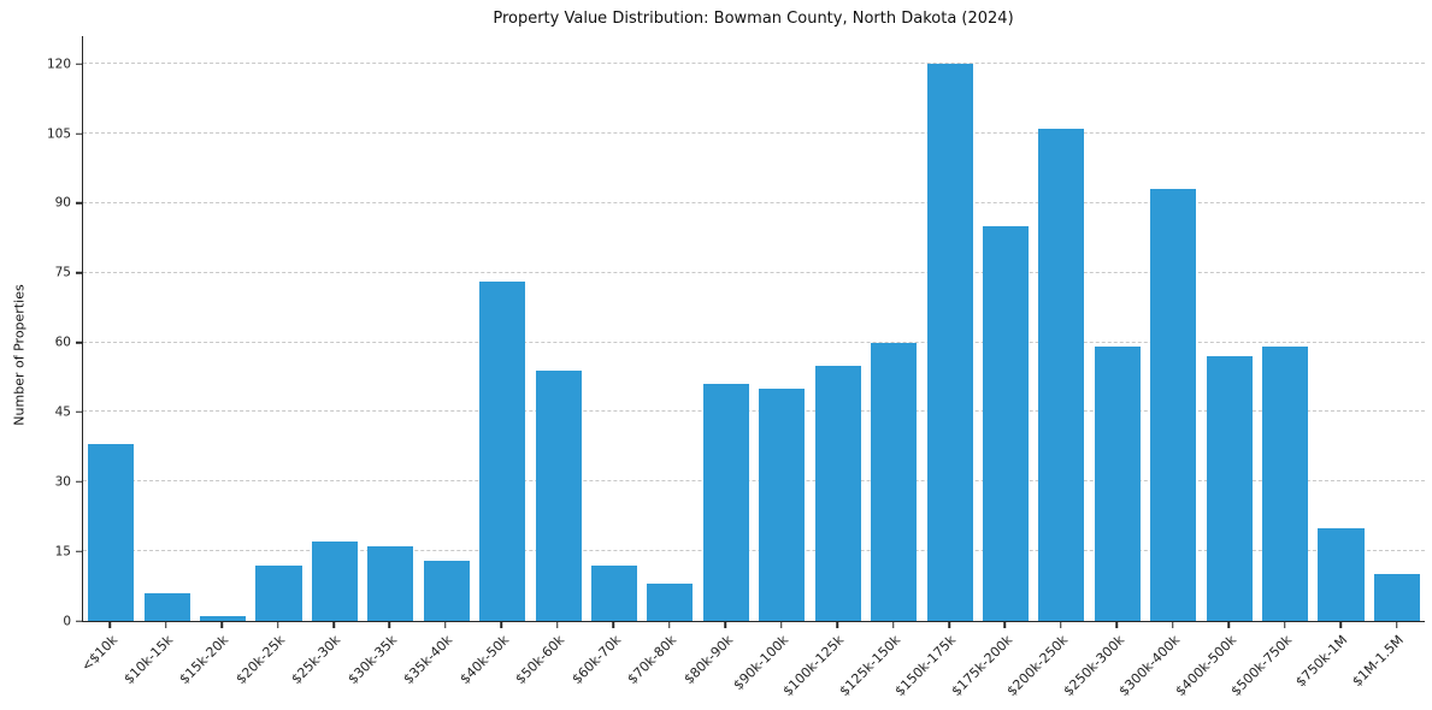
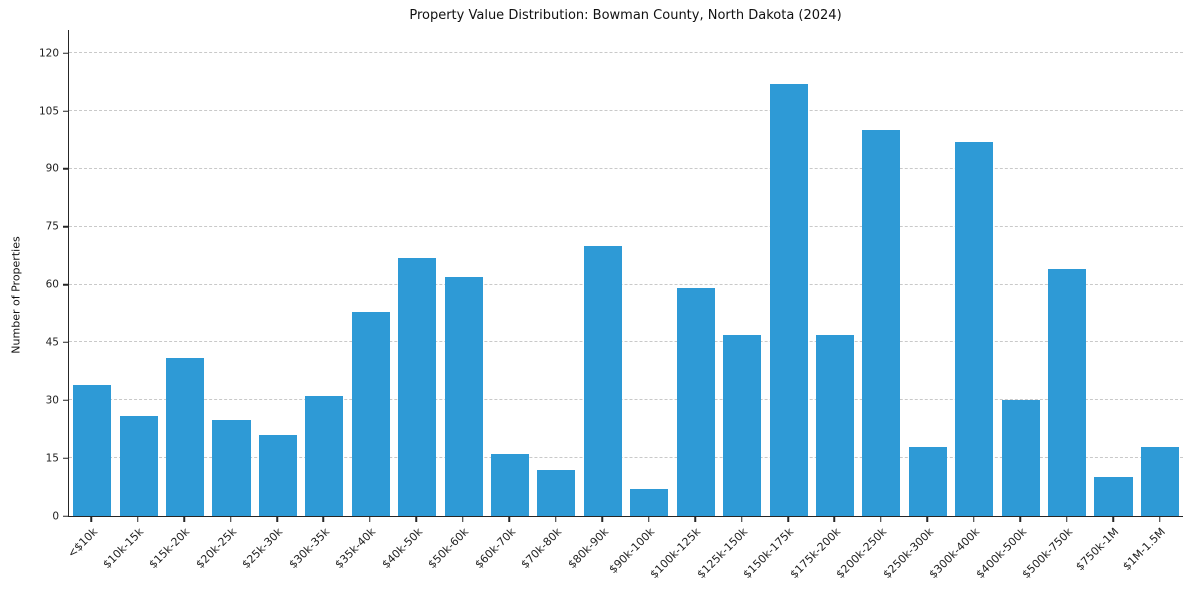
<$10k: 38 -> 34
$10k-15k: 6 -> 26
$15k-20k: 1 -> 41
$20k-25k: 12 -> 25
$25k-30k: 17 -> 21
$30k-35k: 16 -> 31
$35k-40k: 13 -> 53
$40k-50k: 73 -> 67
$50k-60k: 54 -> 62
$60k-70k: 12 -> 16
$70k-80k: 8 -> 12
$80k-90k: 51 -> 70
$90k-100k: 50 -> 7
$100k-125k: 55 -> 59
$125k-150k: 60 -> 47
$150k-175k: 120 -> 112
$175k-200k: 85 -> 47
$200k-250k: 106 -> 100
$250k-300k: 59 -> 18
$300k-400k: 93 -> 97
$400k-500k: 57 -> 30
$500k-750k: 59 -> 64
$750k-1M: 20 -> 10
$1M-1.5M: 10 -> 18
